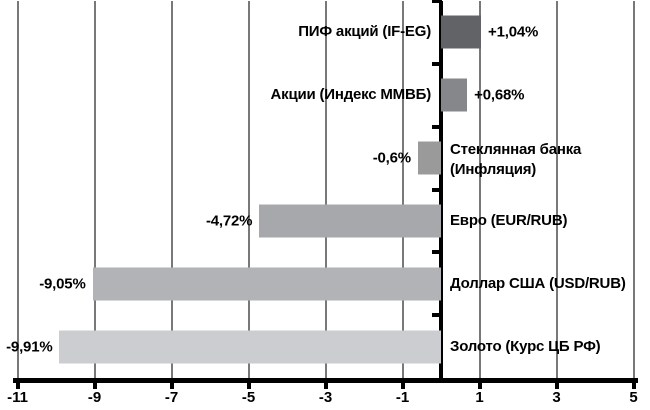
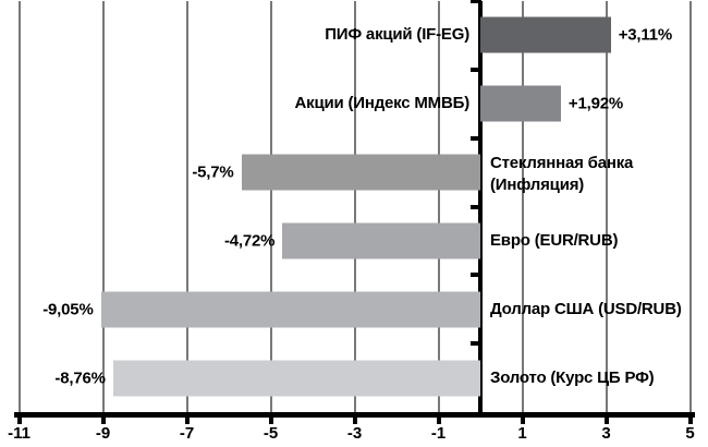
ПИФ акций (IF-EG): +1,04% -> +3,11%
Акции (Индекс ММВБ): +0,68% -> +1,92%
Стеклянная банка (Инфляция): -0,6% -> -5,7%
Золото (Курс ЦБ РФ): -9,91% -> -8,76%
